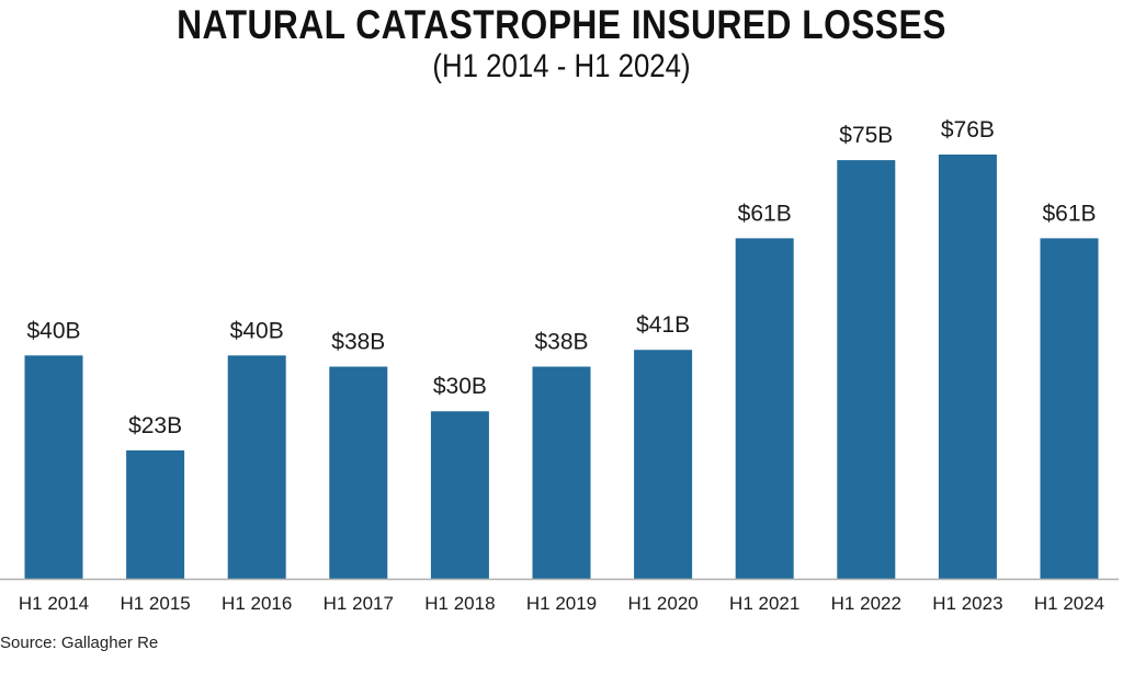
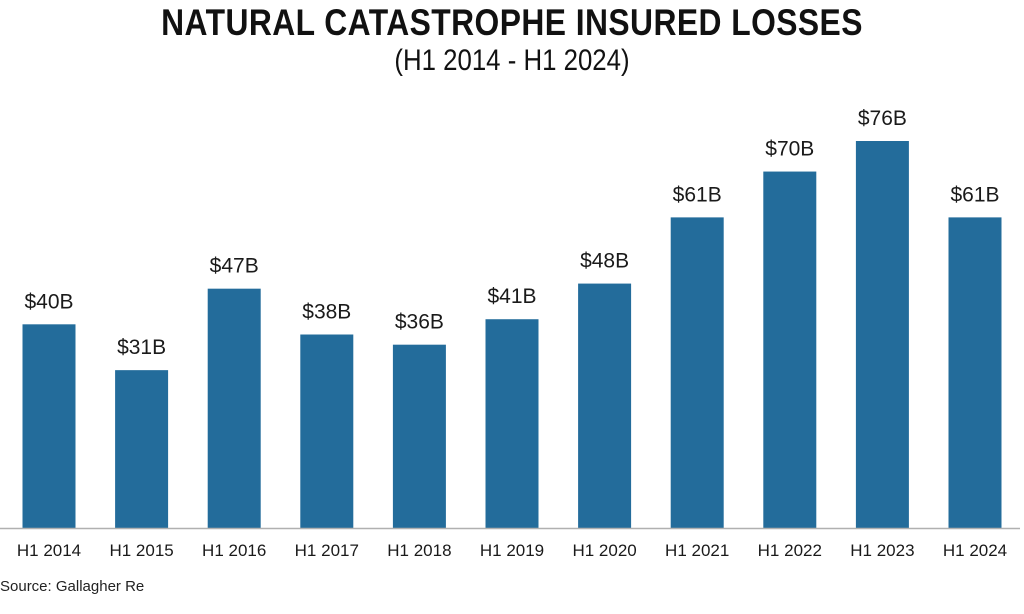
H1 2015: $23B -> $31B
H1 2016: $40B -> $47B
H1 2018: $30B -> $36B
H1 2019: $38B -> $41B
H1 2020: $41B -> $48B
H1 2022: $75B -> $70B
